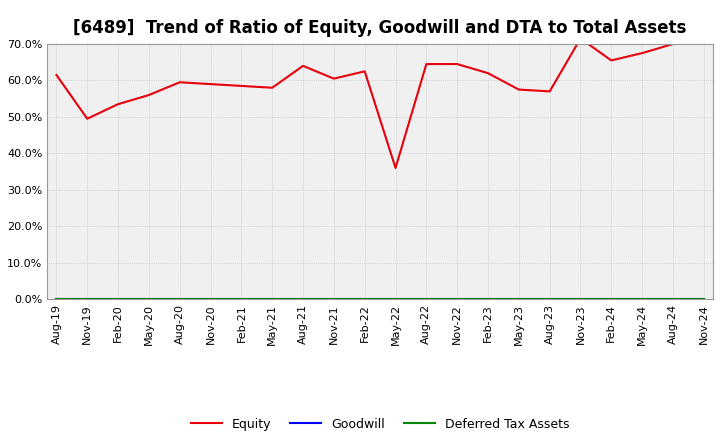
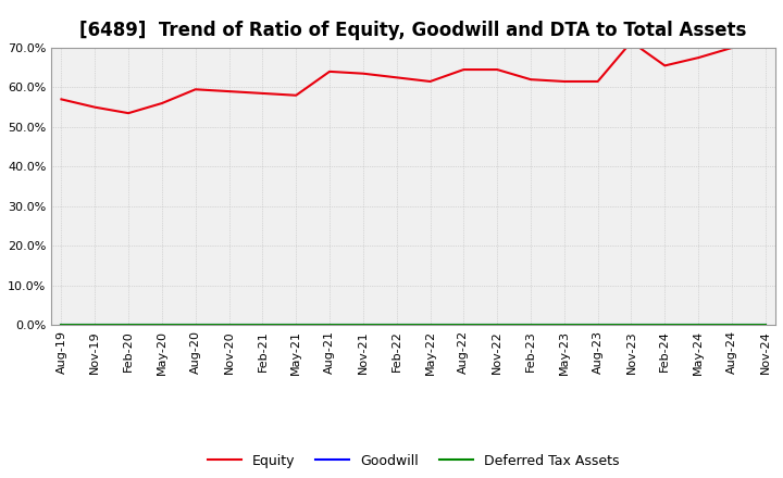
Equity/Aug-19: 61.5% -> 57.0%
Equity/Nov-19: 49.5% -> 55.0%
Equity/Nov-21: 60.5% -> 63.5%
Equity/May-22: 36.0% -> 61.5%
Equity/May-23: 57.5% -> 61.5%
Equity/Aug-23: 57.0% -> 61.5%
